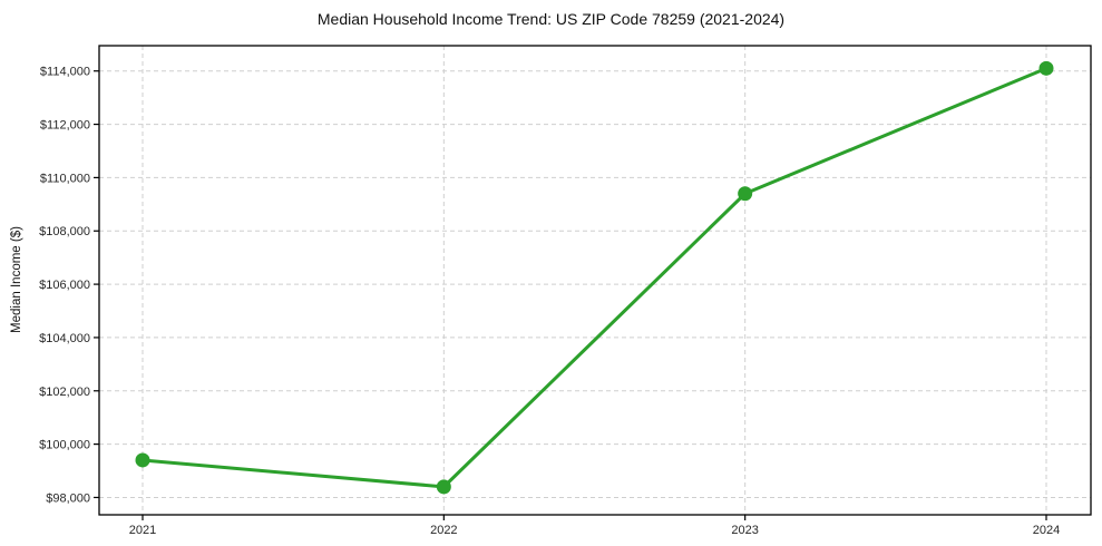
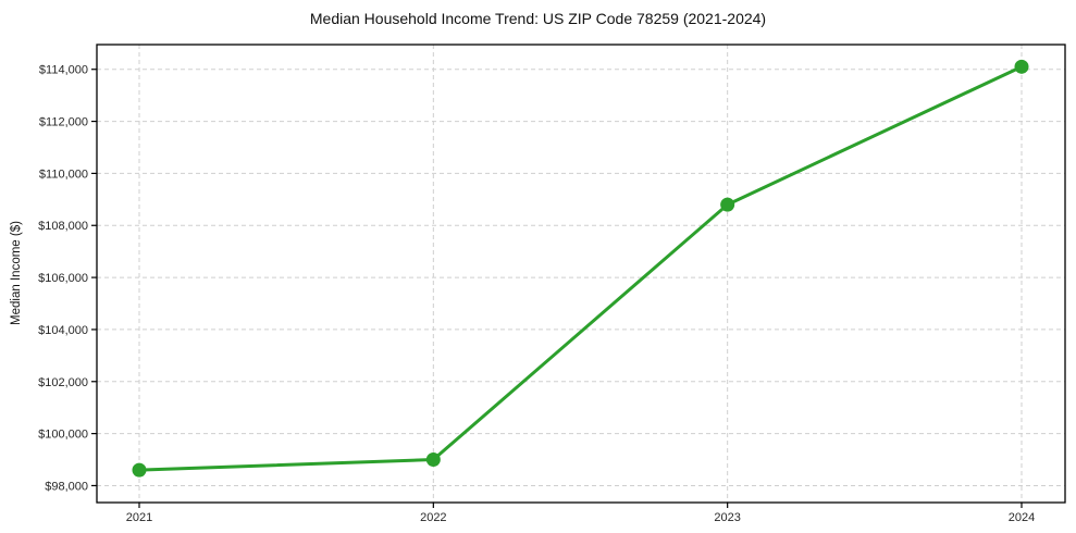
2021: $99400 -> $98600
2022: $98400 -> $99000
2023: $109400 -> $108800
